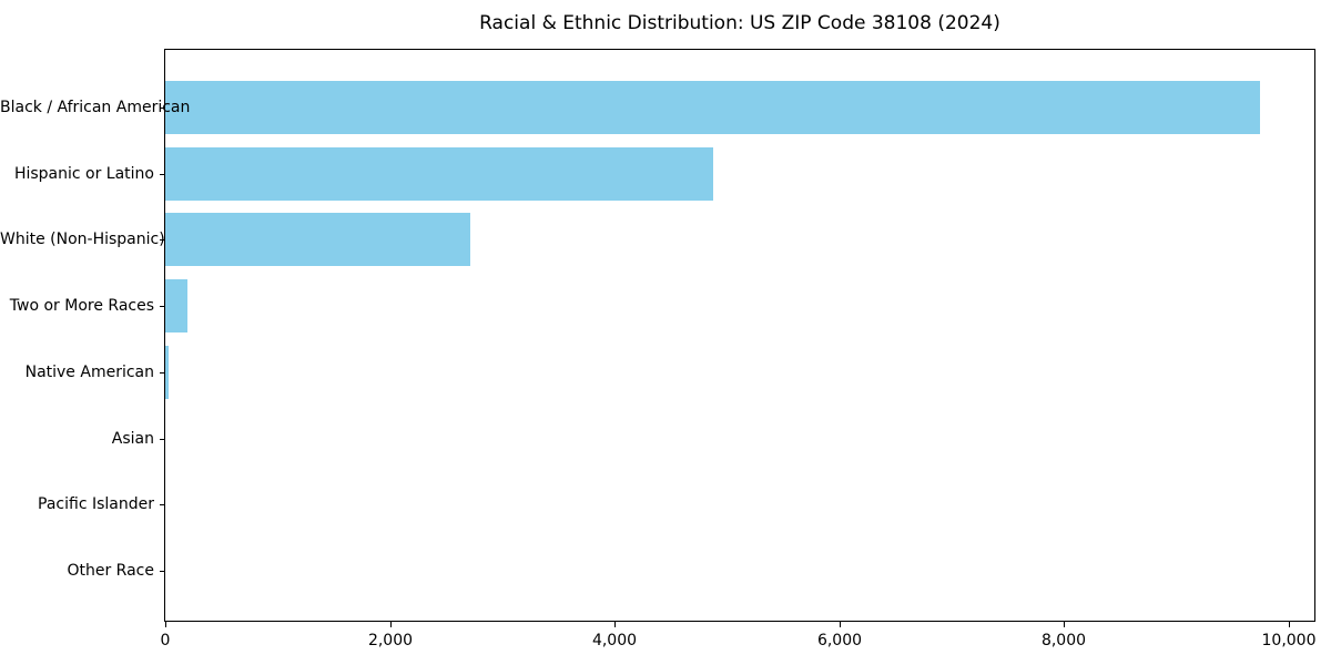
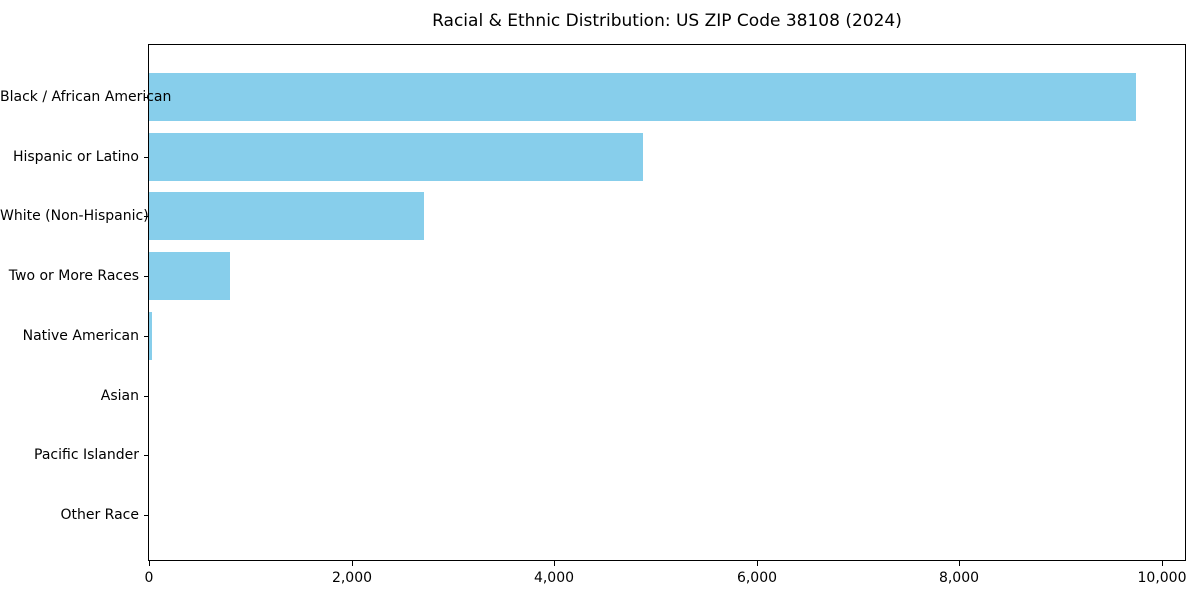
Two or More Races: 200 -> 800
